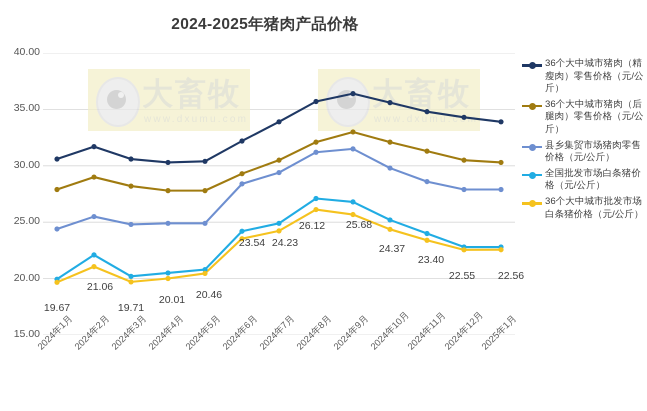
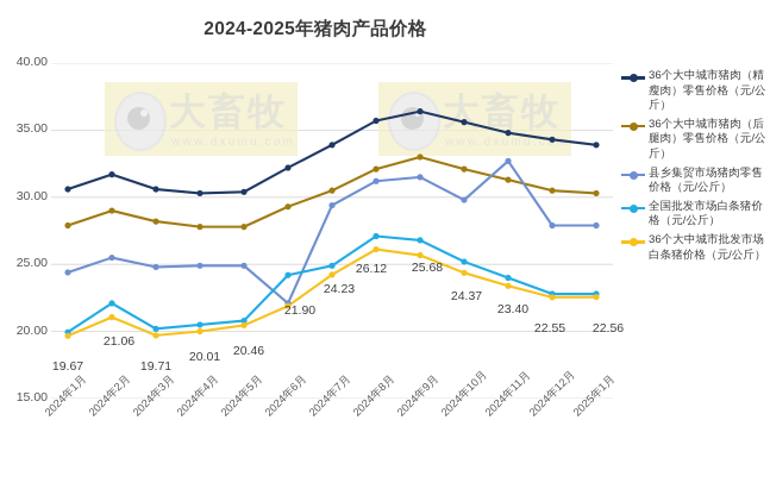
县乡集贸市场猪肉零售价格（元/公斤）/2024年6月: 28.4 -> 22.1
36个大中城市批发市场白条猪价格（元/公斤）/2024年6月: 23.54 -> 21.90
县乡集贸市场猪肉零售价格（元/公斤）/2024年11月: 28.6 -> 32.7
